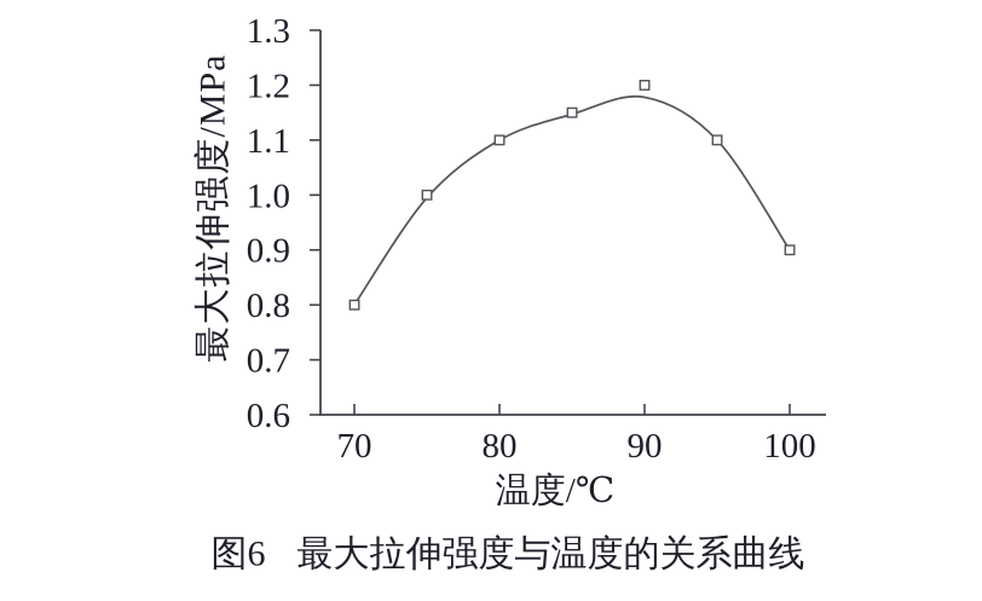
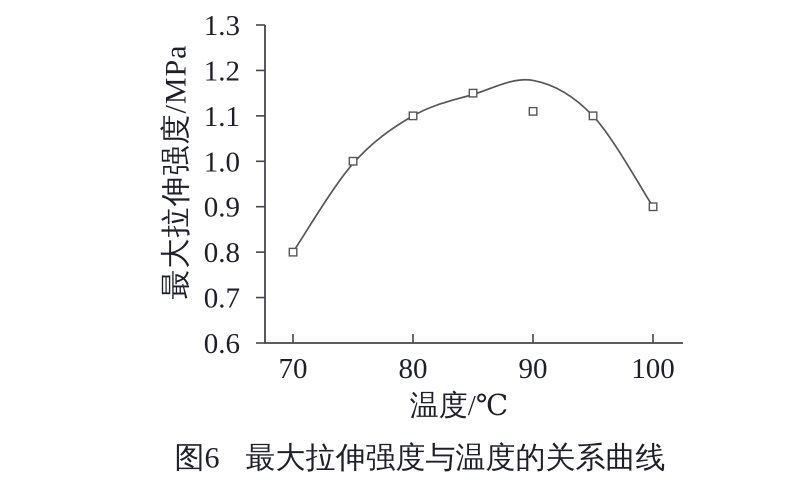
90: 1.20 -> 1.11
